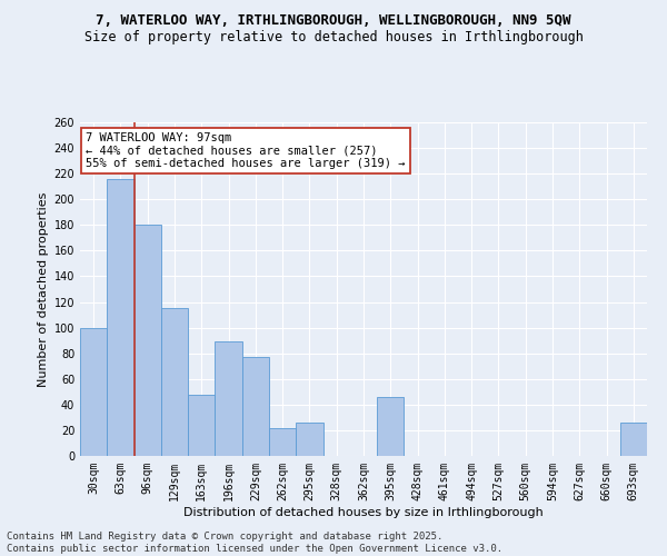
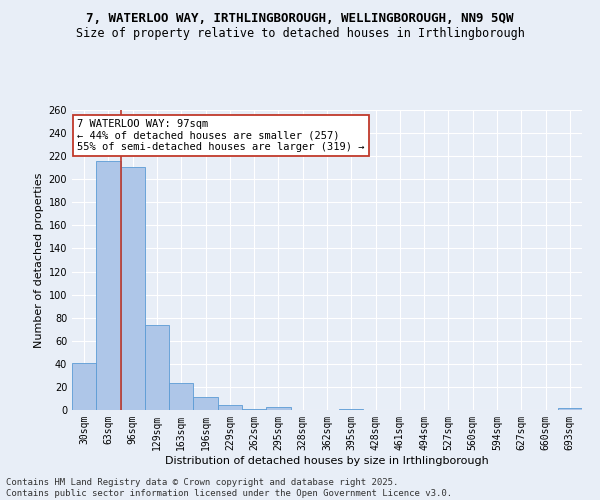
30sqm: 100 -> 41
96sqm: 180 -> 211
129sqm: 115 -> 74
163sqm: 48 -> 23
196sqm: 89 -> 11
229sqm: 77 -> 4
262sqm: 22 -> 1
295sqm: 26 -> 3
395sqm: 46 -> 1
693sqm: 26 -> 2
